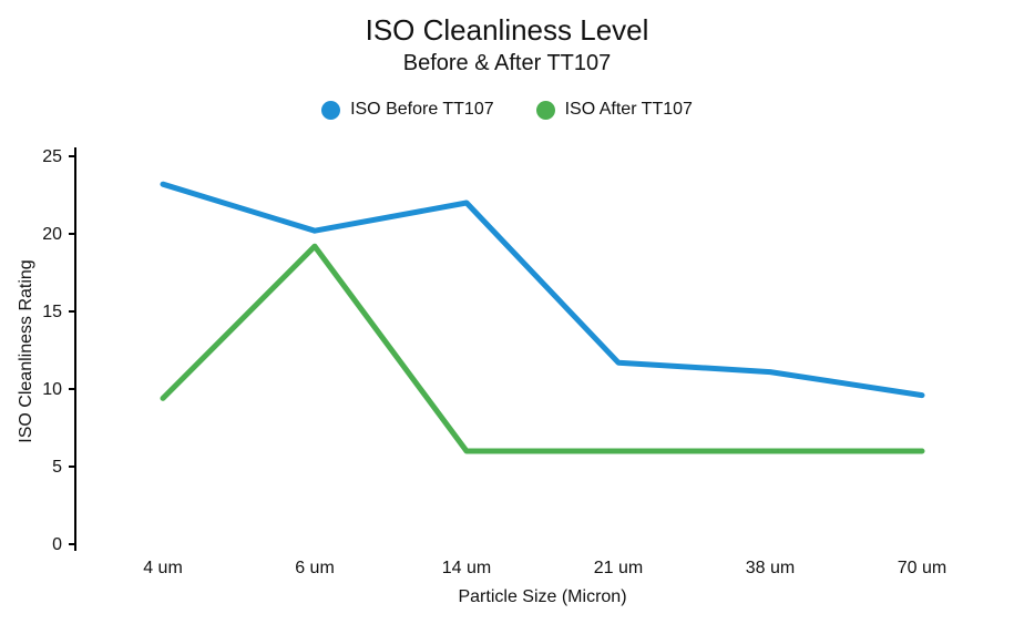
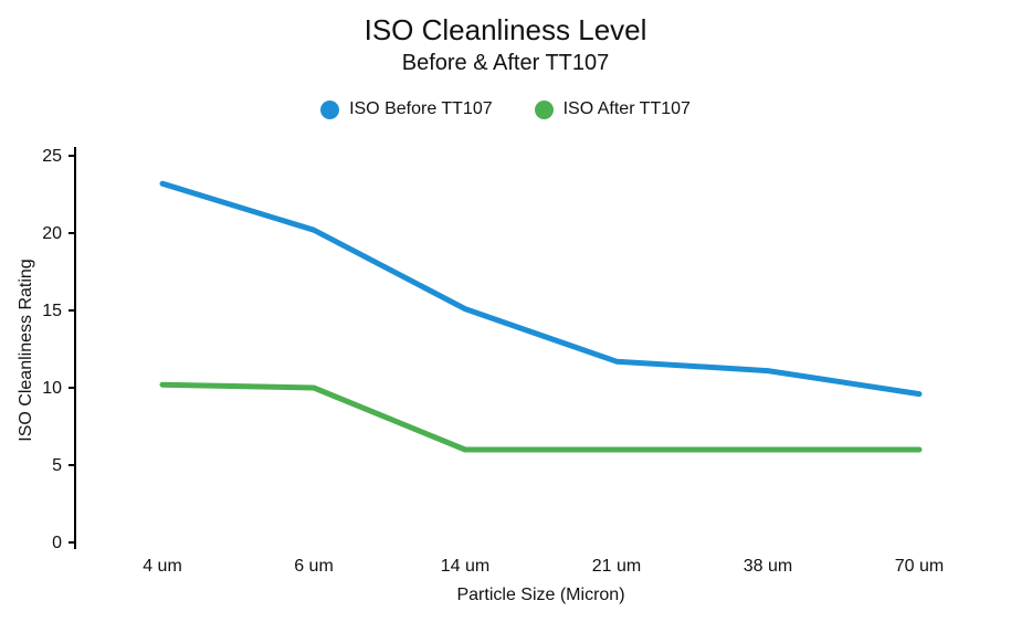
ISO After TT107/4 um: 9.4 -> 10.2
ISO After TT107/6 um: 19.2 -> 10.0
ISO Before TT107/14 um: 22.0 -> 15.1
